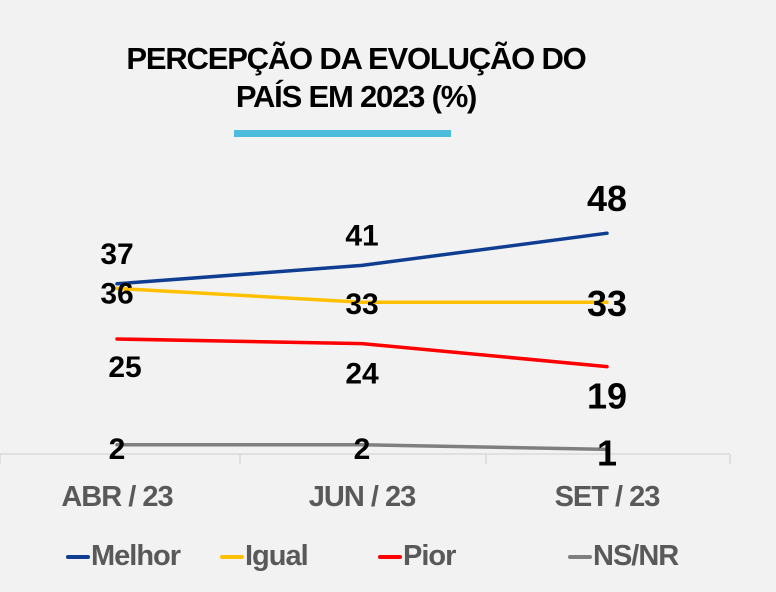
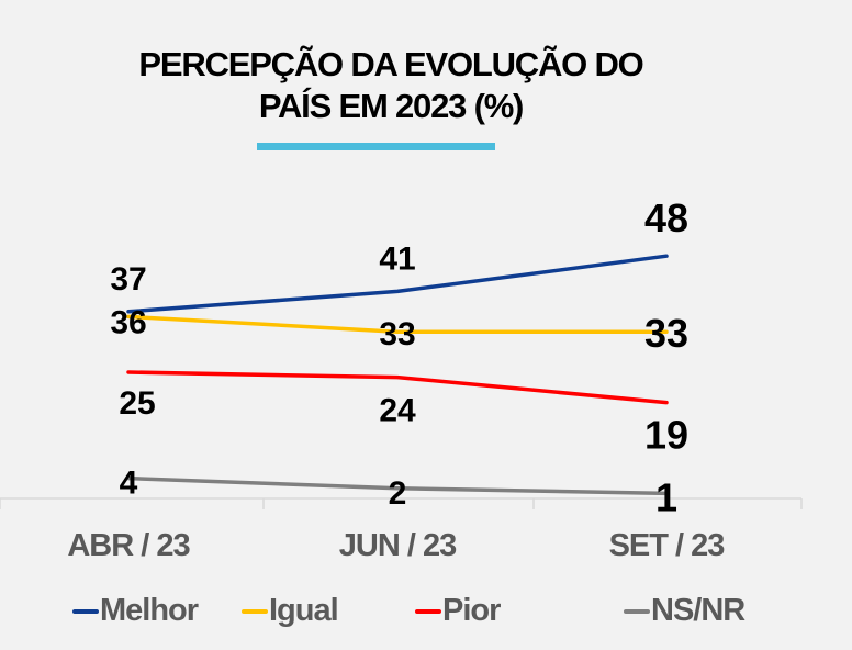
NS/NR/ABR / 23: 2 -> 4
